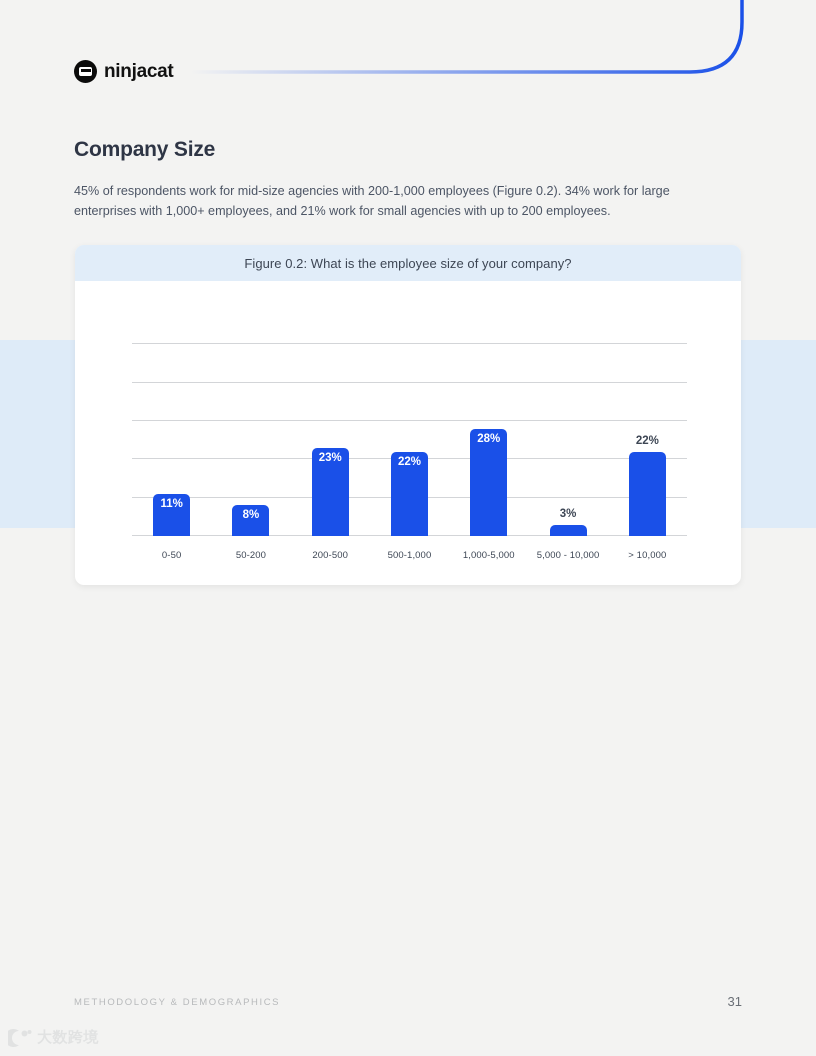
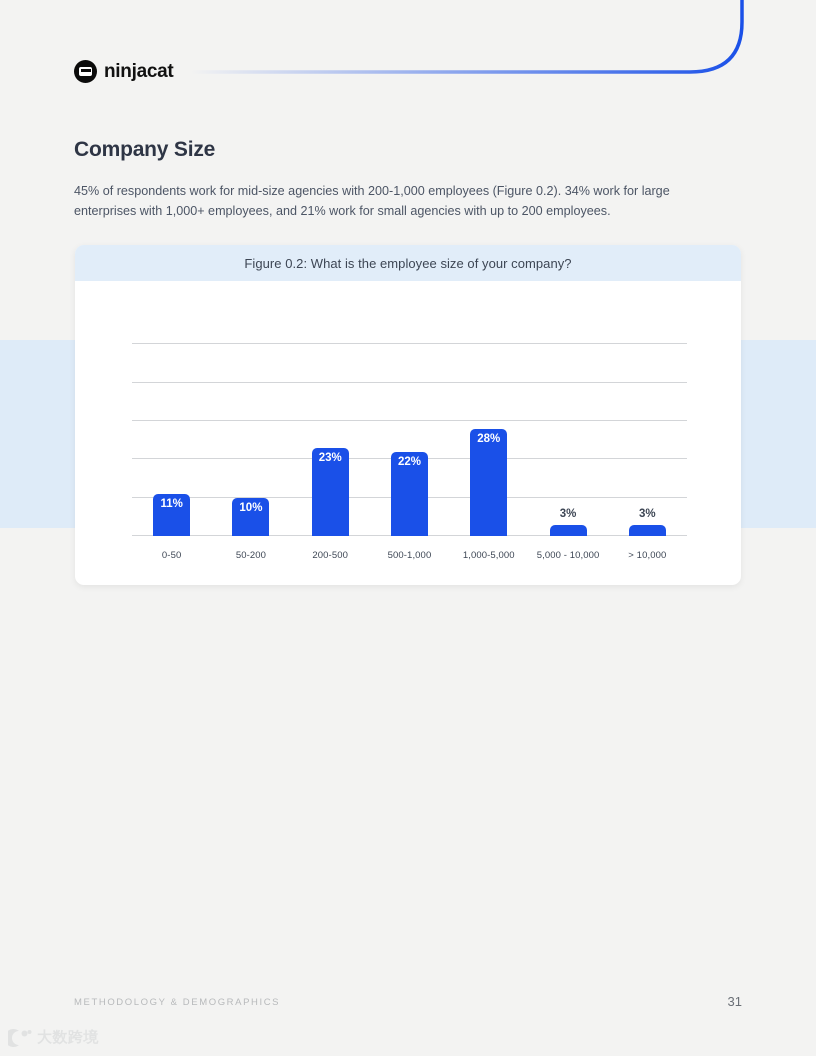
50-200: 8% -> 10%
> 10,000: 22% -> 3%
